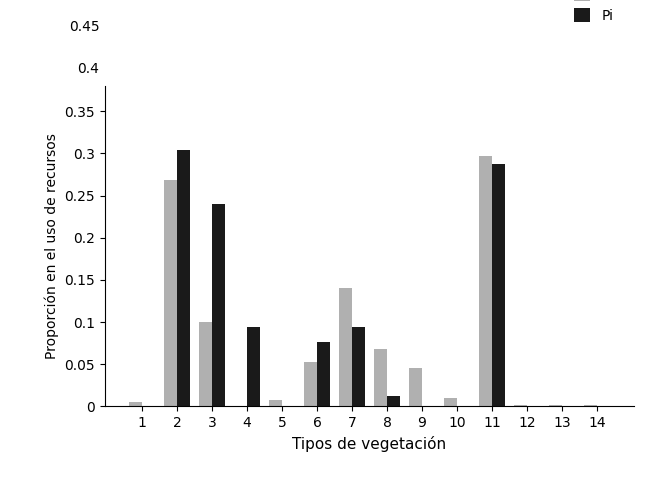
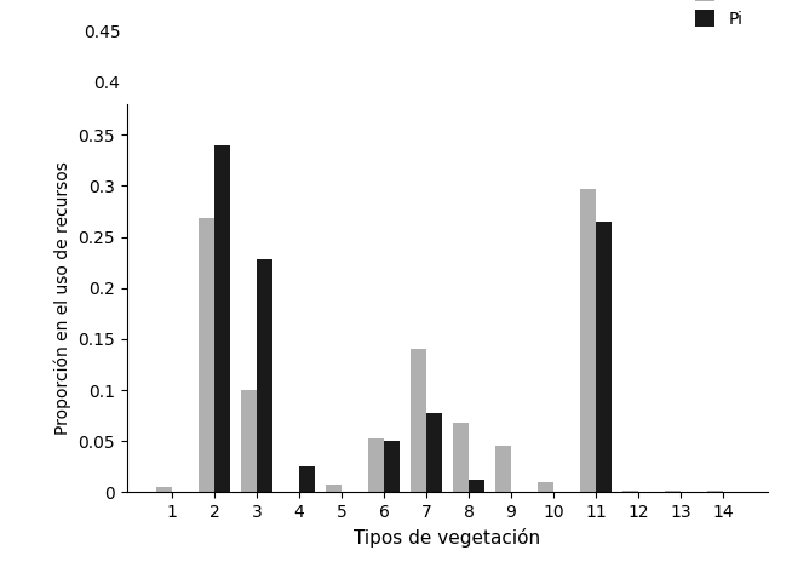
Pi/2: 0.304 -> 0.340
Pi/3: 0.240 -> 0.228
Pi/4: 0.094 -> 0.025
Pi/6: 0.076 -> 0.050
Pi/7: 0.094 -> 0.077
Pi/11: 0.288 -> 0.265
